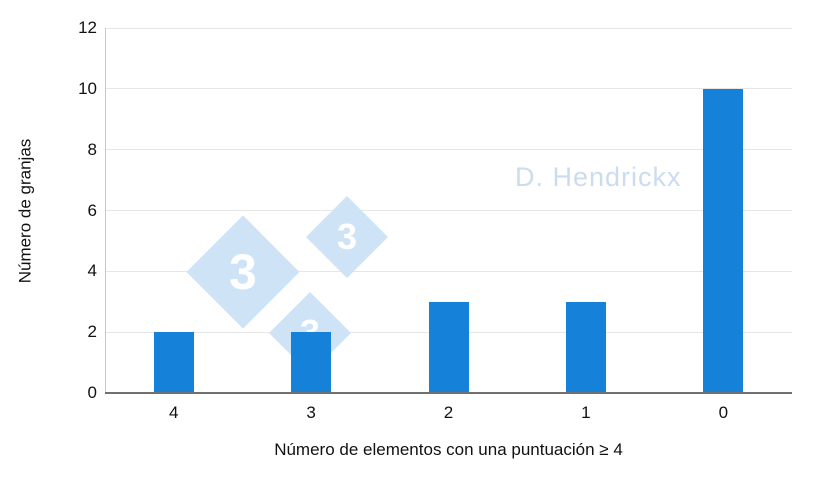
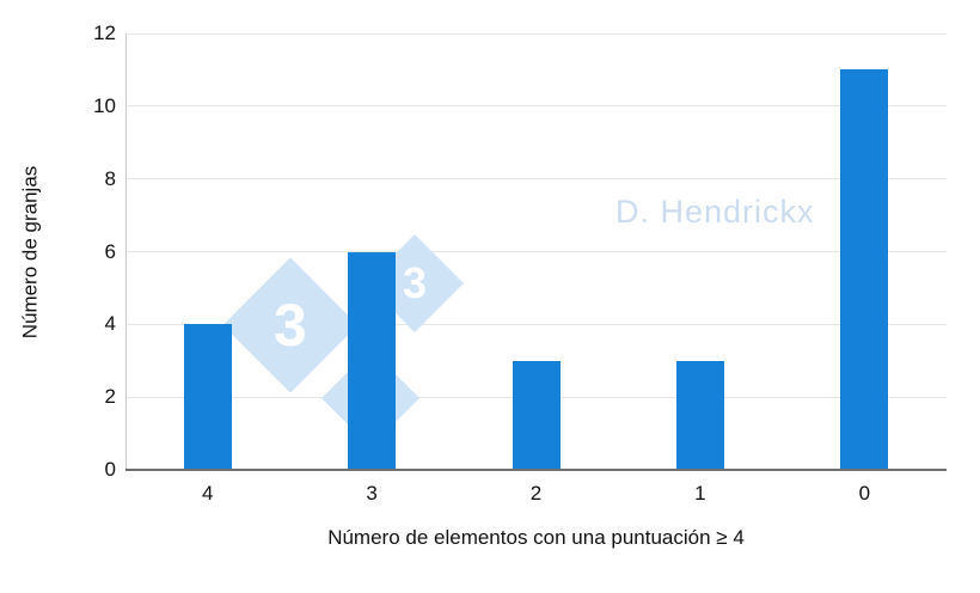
4: 2 -> 4
3: 2 -> 6
0: 10 -> 11
